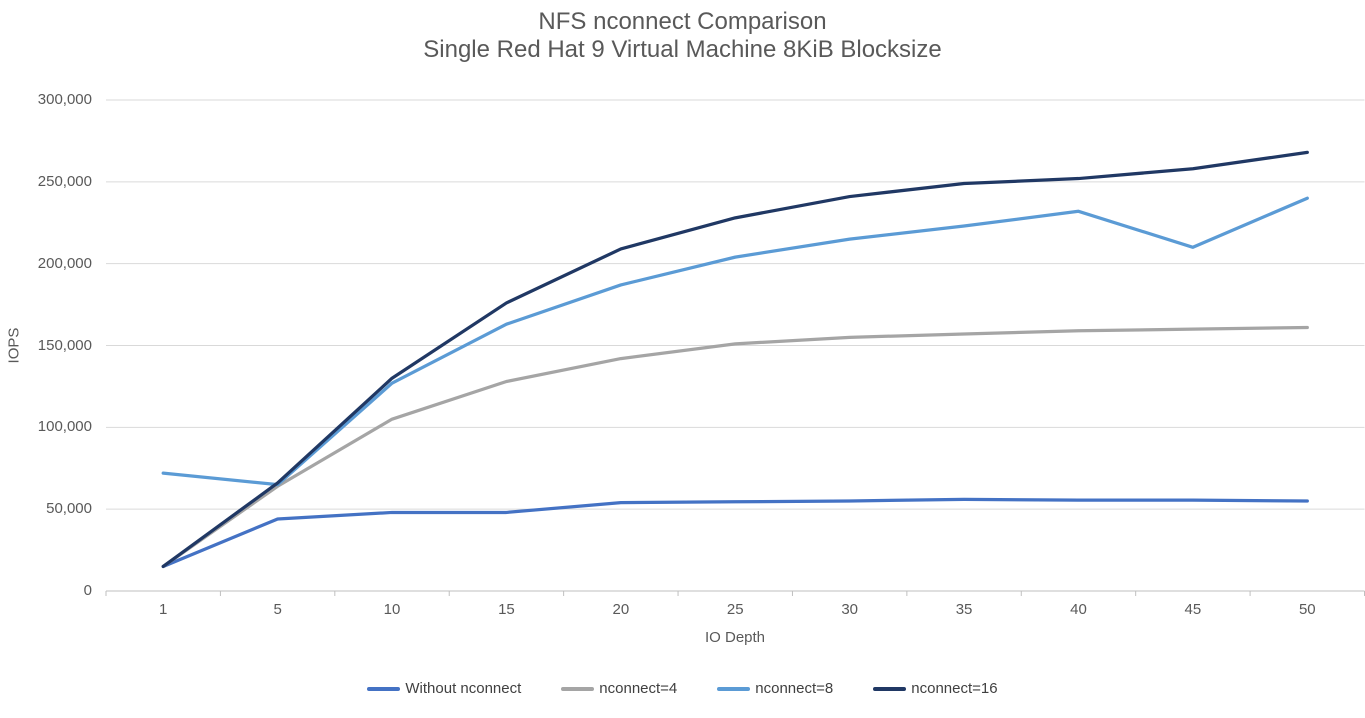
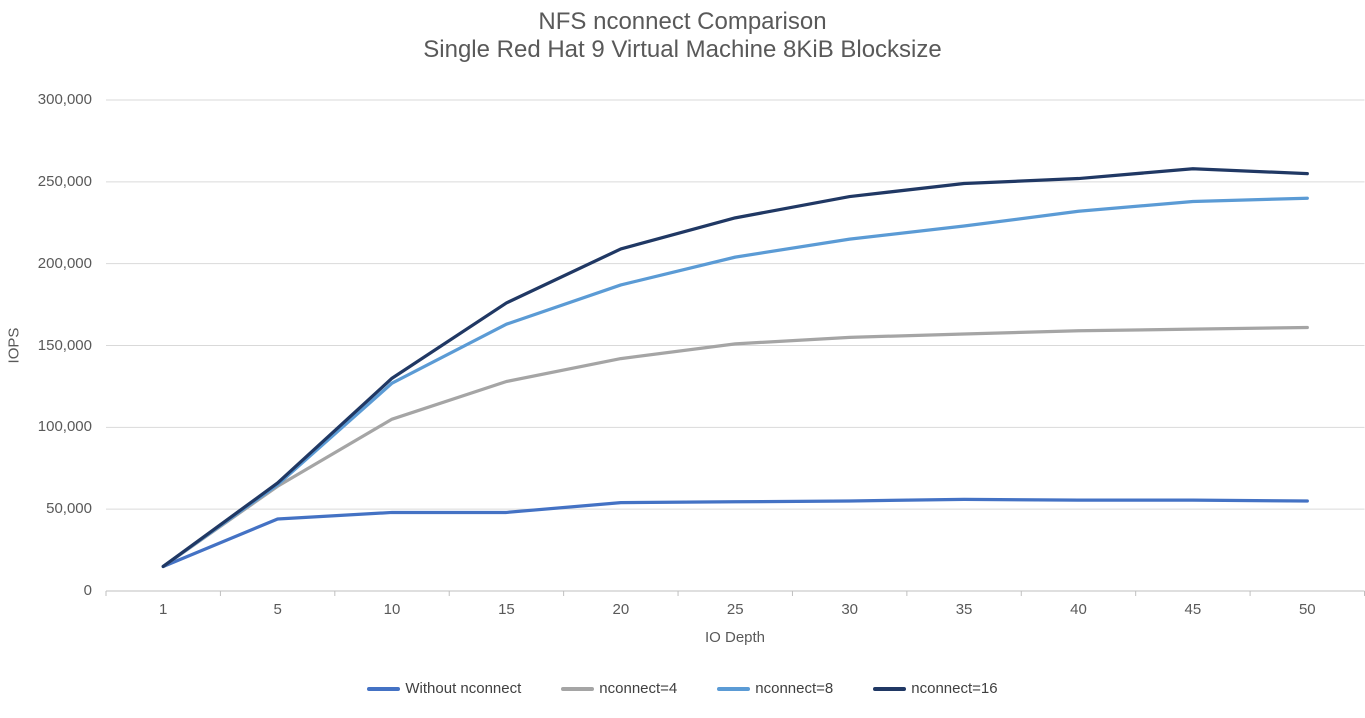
nconnect=8/1: 72000 -> 15000
nconnect=8/45: 210000 -> 238000
nconnect=16/50: 268000 -> 255000
